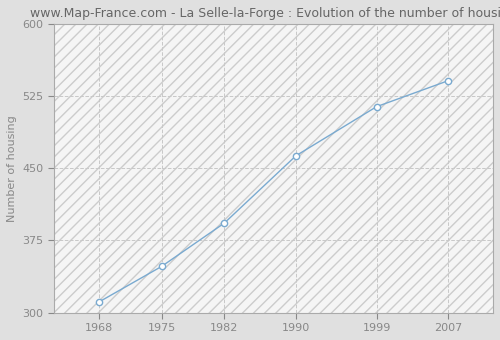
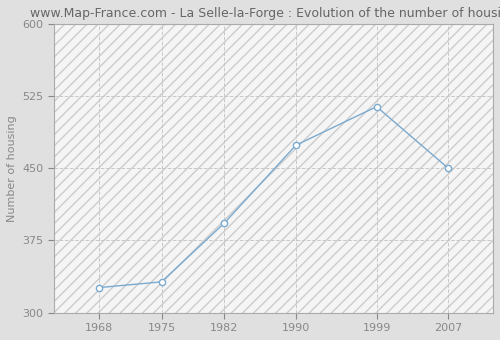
1968: 311 -> 326
1975: 348 -> 332
1990: 463 -> 474
2007: 541 -> 450
